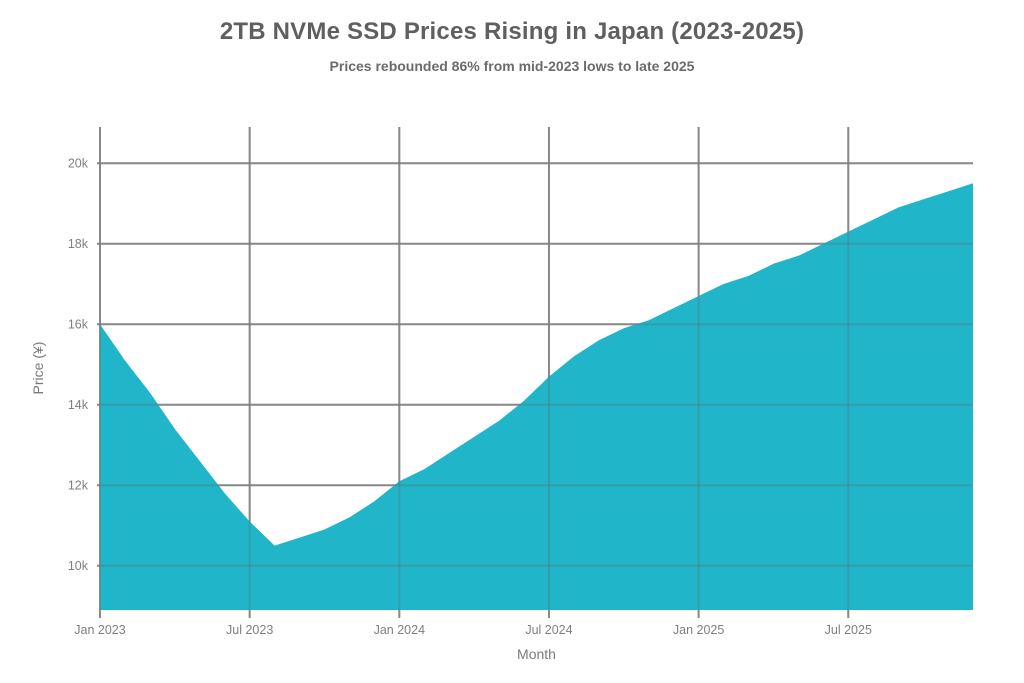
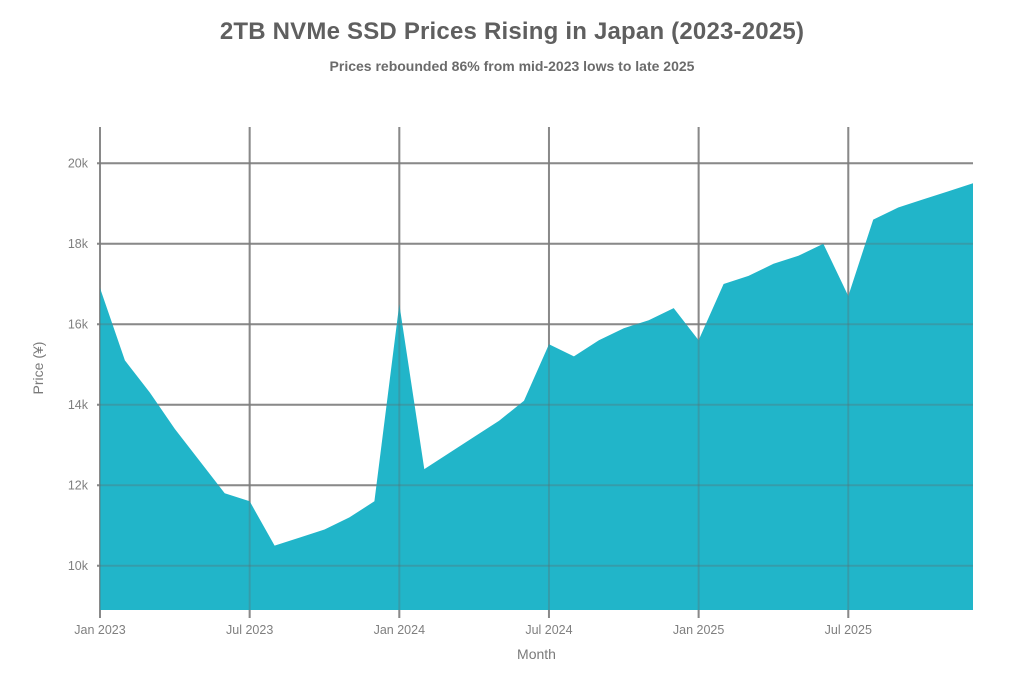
Jan 2023: 16.0k -> 16.9k
Jul 2023: 11.1k -> 11.6k
Jan 2024: 12.1k -> 16.5k
Jul 2024: 14.7k -> 15.5k
Jan 2025: 16.7k -> 15.6k
Jul 2025: 18.3k -> 16.7k
